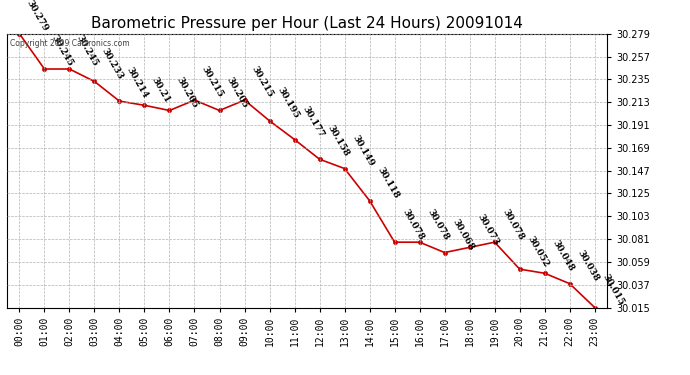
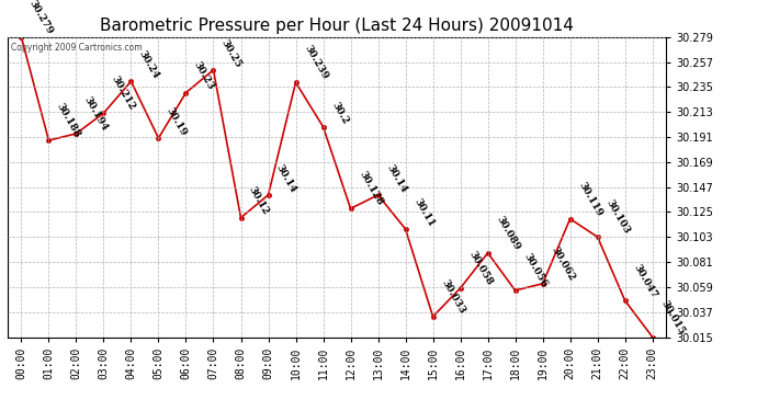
01:00: 30.245 -> 30.188
02:00: 30.245 -> 30.194
03:00: 30.233 -> 30.212
04:00: 30.214 -> 30.24
05:00: 30.21 -> 30.19
06:00: 30.205 -> 30.23
07:00: 30.215 -> 30.25
08:00: 30.205 -> 30.12
09:00: 30.215 -> 30.14
10:00: 30.195 -> 30.239
11:00: 30.177 -> 30.2
12:00: 30.158 -> 30.128
13:00: 30.149 -> 30.14
14:00: 30.118 -> 30.11
15:00: 30.078 -> 30.033
16:00: 30.078 -> 30.058
17:00: 30.068 -> 30.089
18:00: 30.073 -> 30.056
19:00: 30.078 -> 30.062
20:00: 30.052 -> 30.119
21:00: 30.048 -> 30.103
22:00: 30.038 -> 30.047
